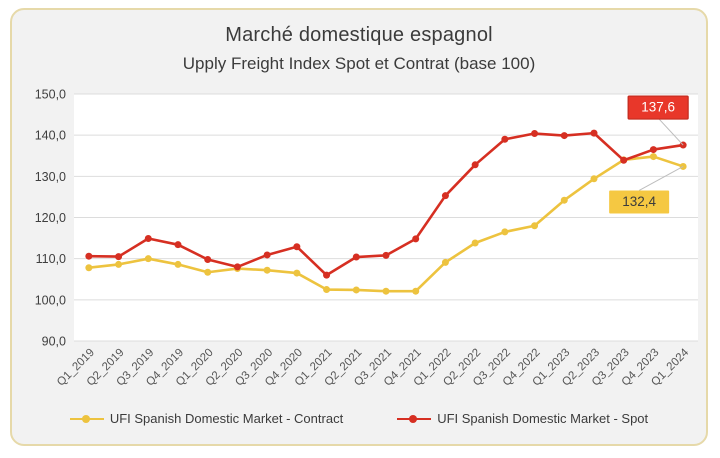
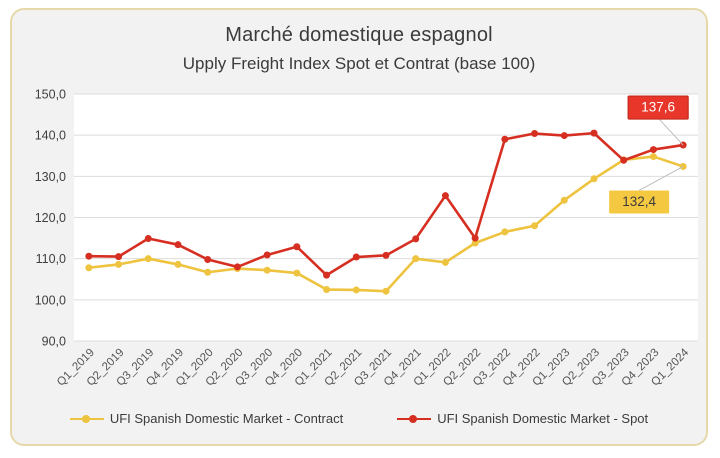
UFI Spanish Domestic Market - Contract/Q4_2021: 102 -> 110
UFI Spanish Domestic Market - Spot/Q2_2022: 133 -> 115
